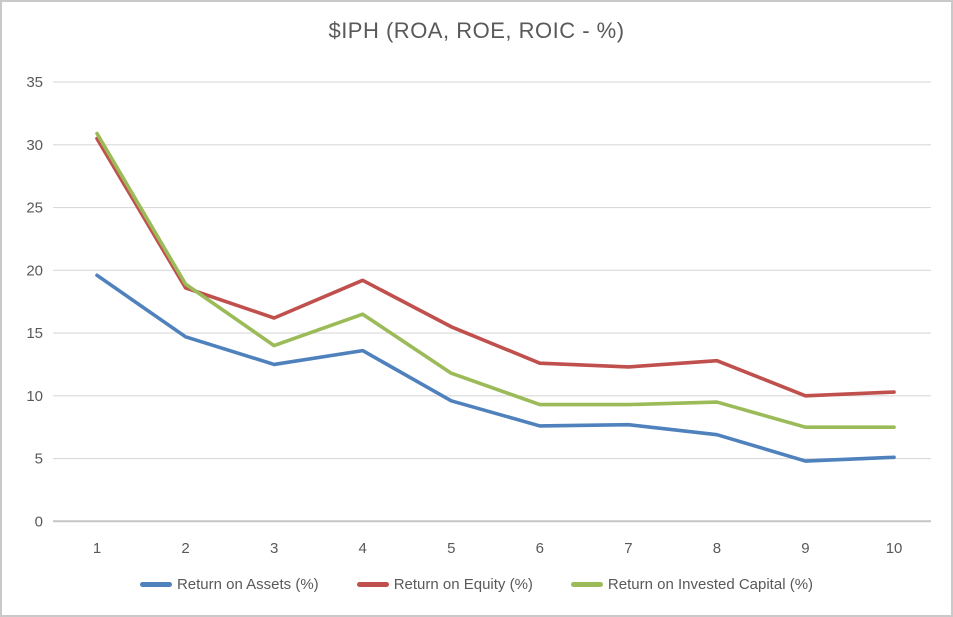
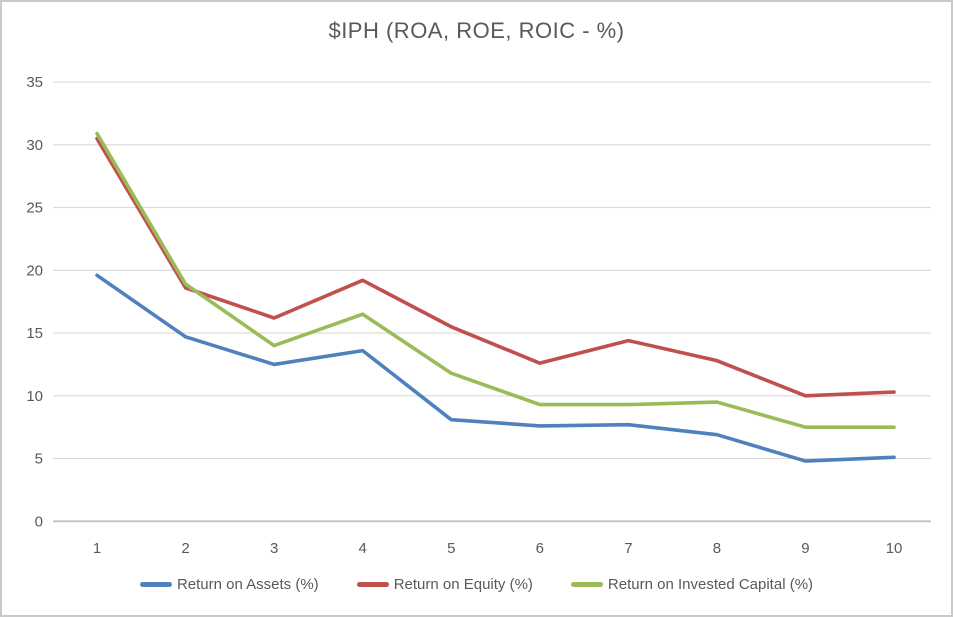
Return on Assets (%)/5: 9.6 -> 8.1
Return on Equity (%)/7: 12.3 -> 14.4
